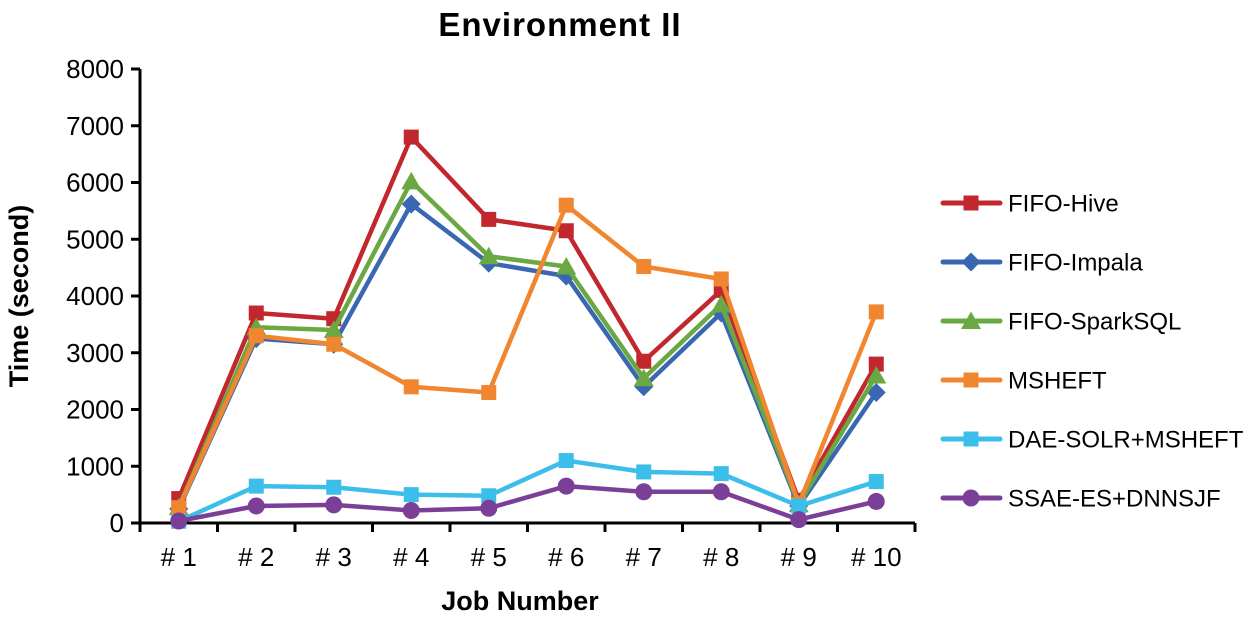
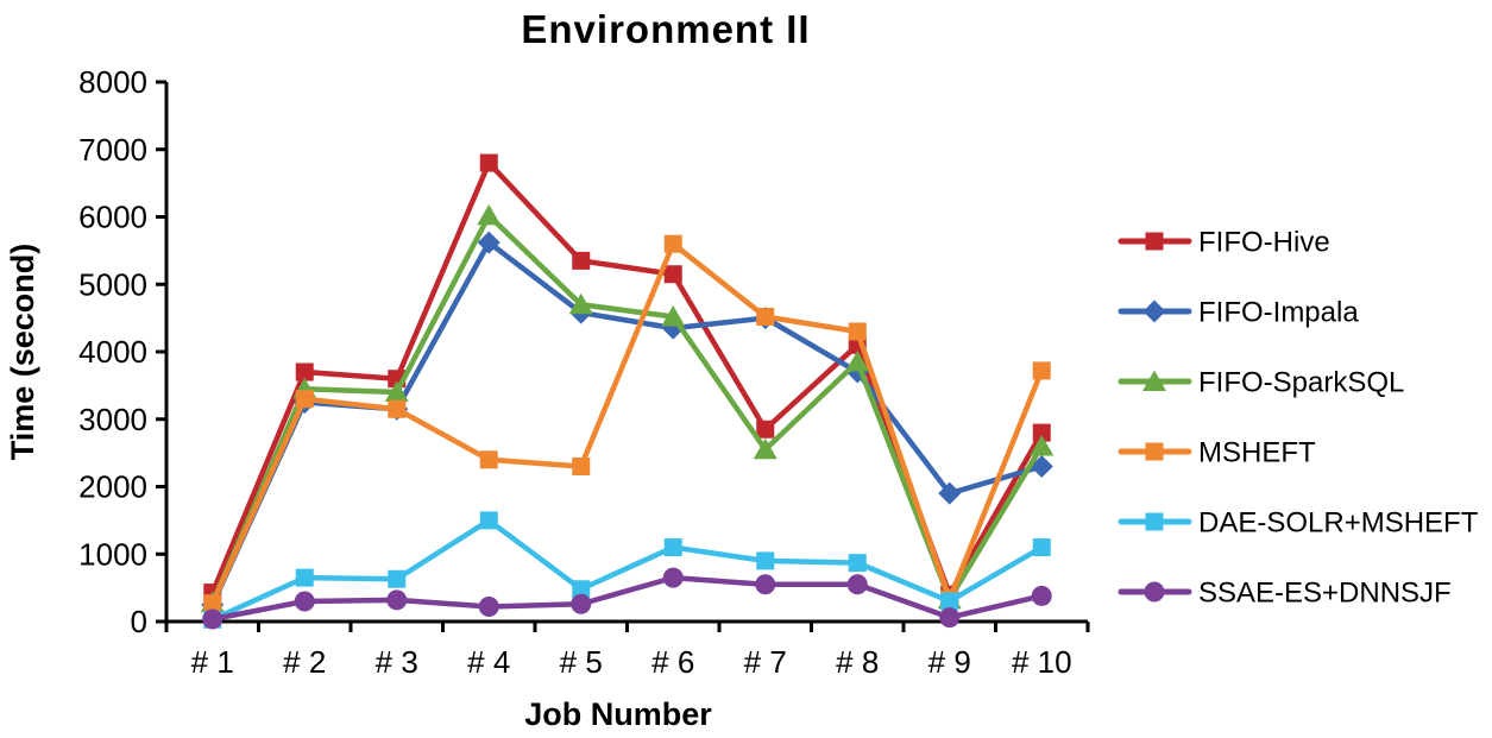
DAE-SOLR+MSHEFT/# 4: 500 -> 1500
FIFO-Impala/# 7: 2400 -> 4500
FIFO-Impala/# 9: 300 -> 1900
DAE-SOLR+MSHEFT/# 10: 700 -> 1100
